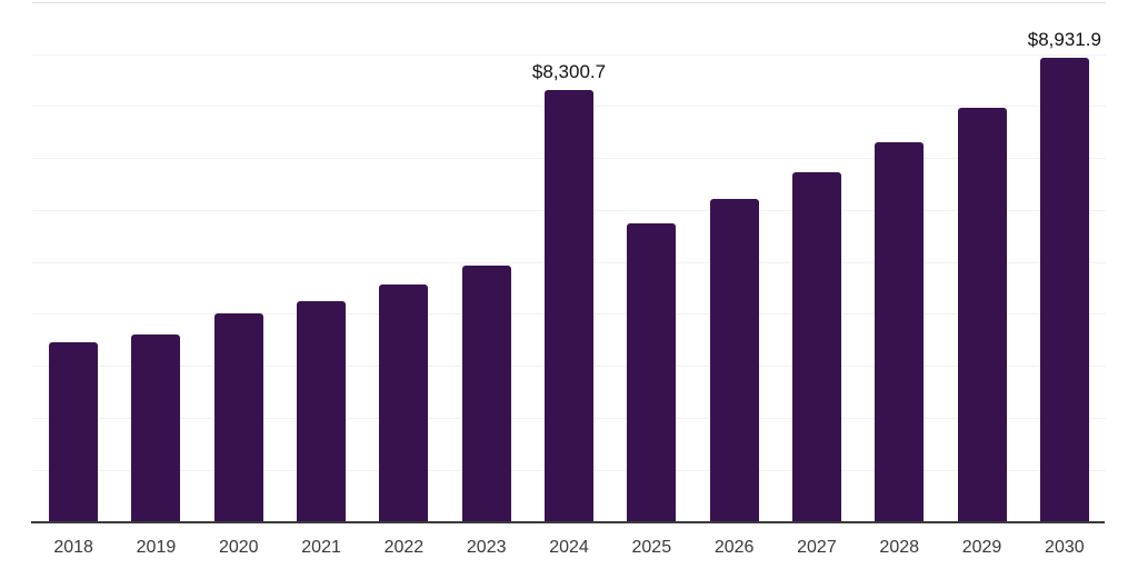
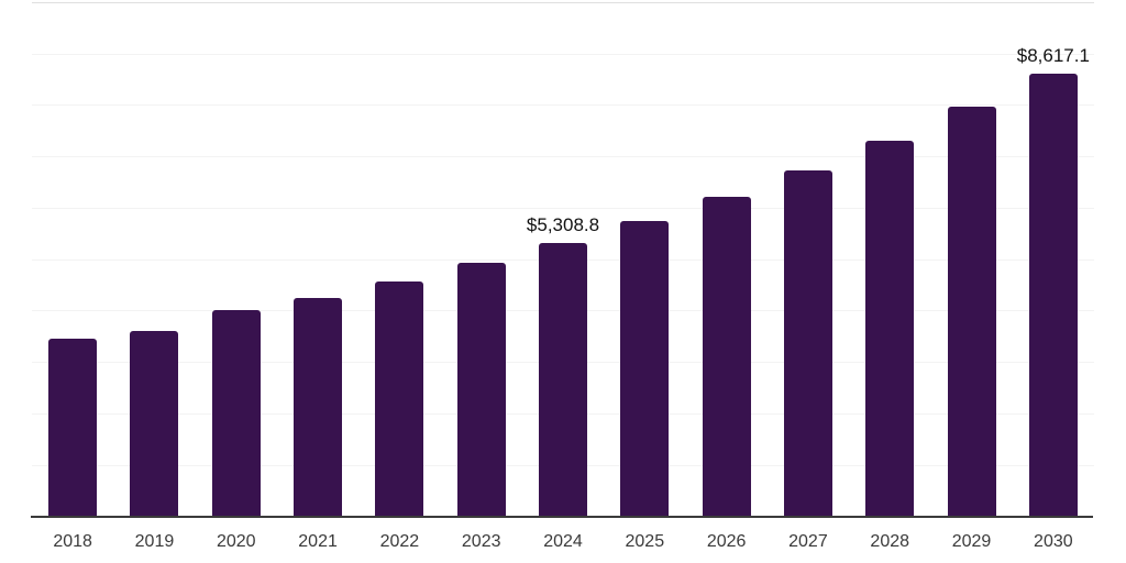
2024: $8,300.7 -> $5,308.8
2030: $8,931.9 -> $8,617.1
